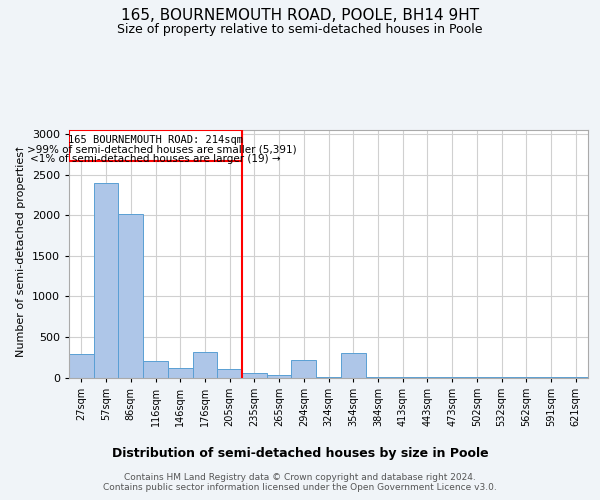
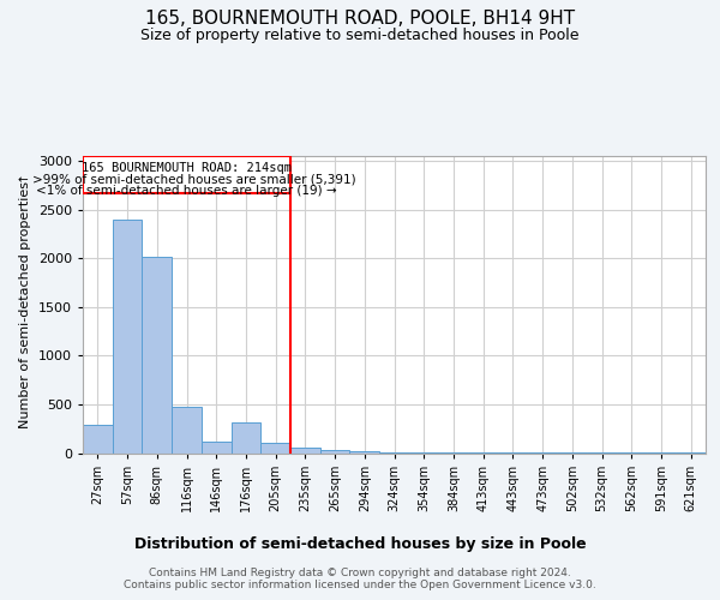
116sqm: 200 -> 480
294sqm: 220 -> 20
354sqm: 300 -> 10
